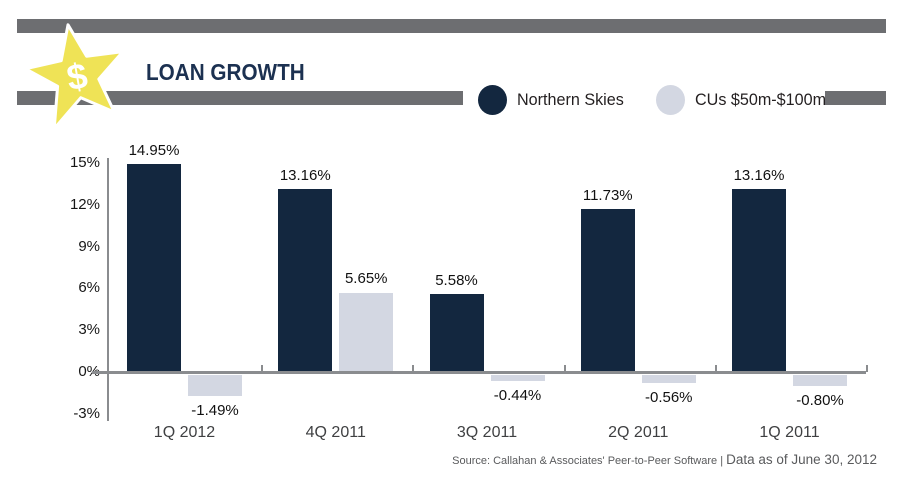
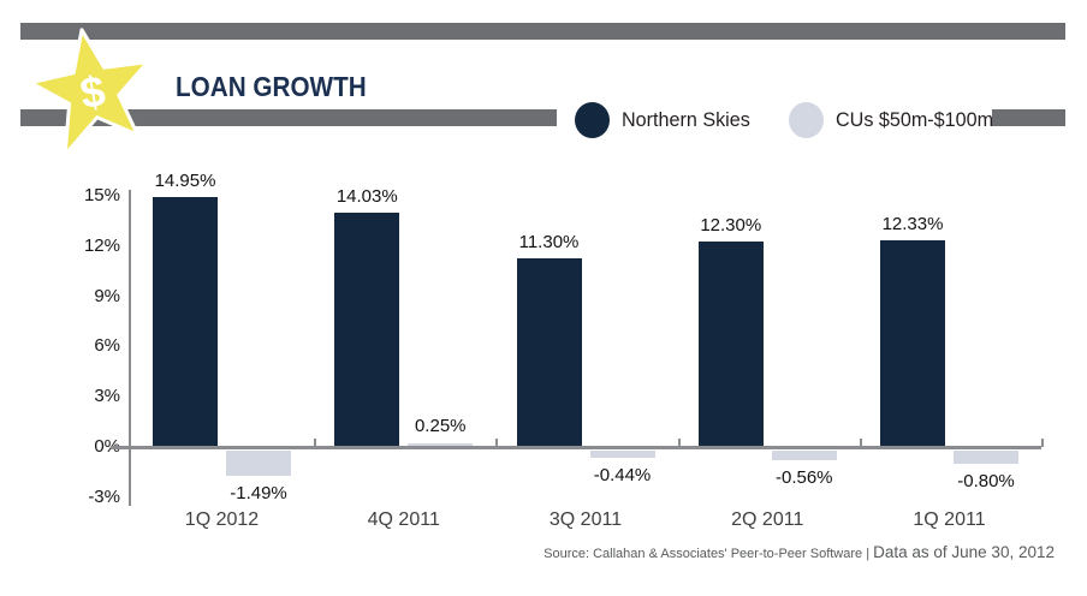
Northern Skies/4Q 2011: 13.16% -> 14.03%
CUs $50m-$100m/4Q 2011: 5.65% -> 0.25%
Northern Skies/3Q 2011: 5.58% -> 11.30%
Northern Skies/2Q 2011: 11.73% -> 12.30%
Northern Skies/1Q 2011: 13.16% -> 12.33%
